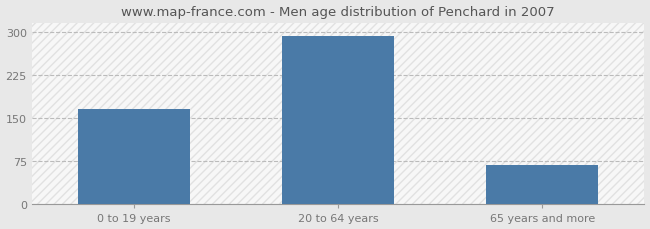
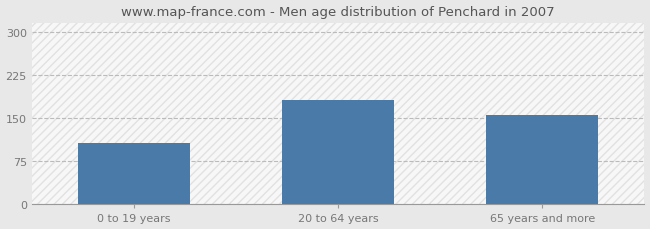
0 to 19 years: 165 -> 106
20 to 64 years: 293 -> 182
65 years and more: 68 -> 156
